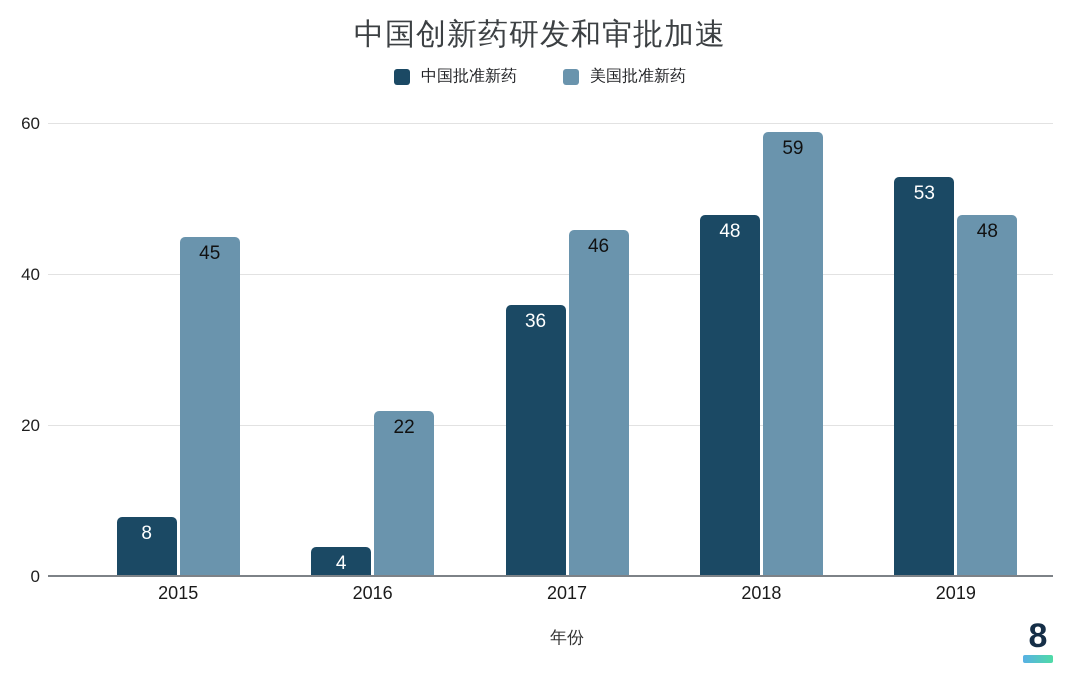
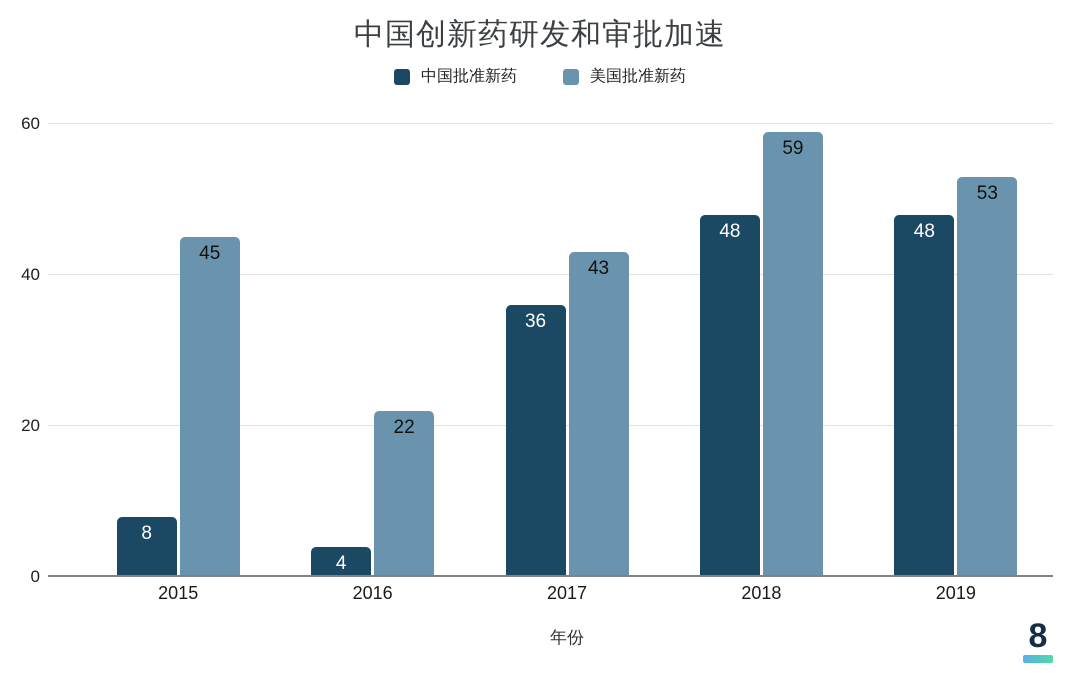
美国批准新药/2017: 46 -> 43
中国批准新药/2019: 53 -> 48
美国批准新药/2019: 48 -> 53
